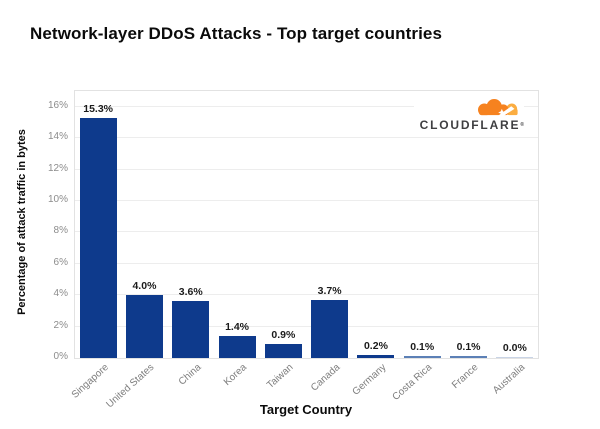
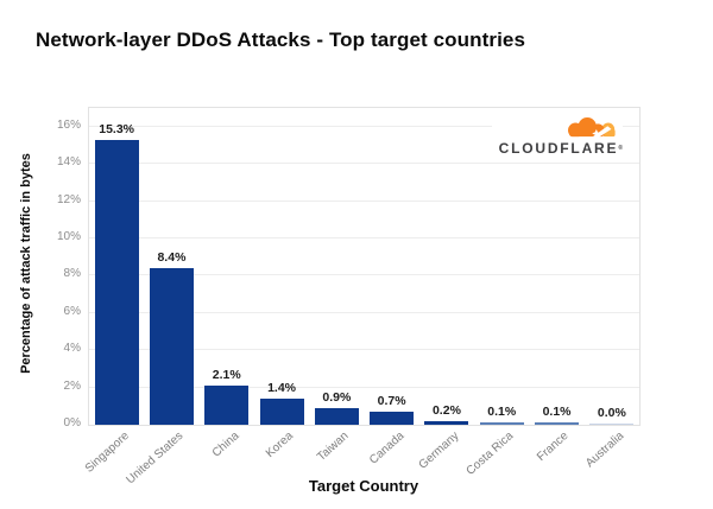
United States: 4.0% -> 8.4%
China: 3.6% -> 2.1%
Canada: 3.7% -> 0.7%
